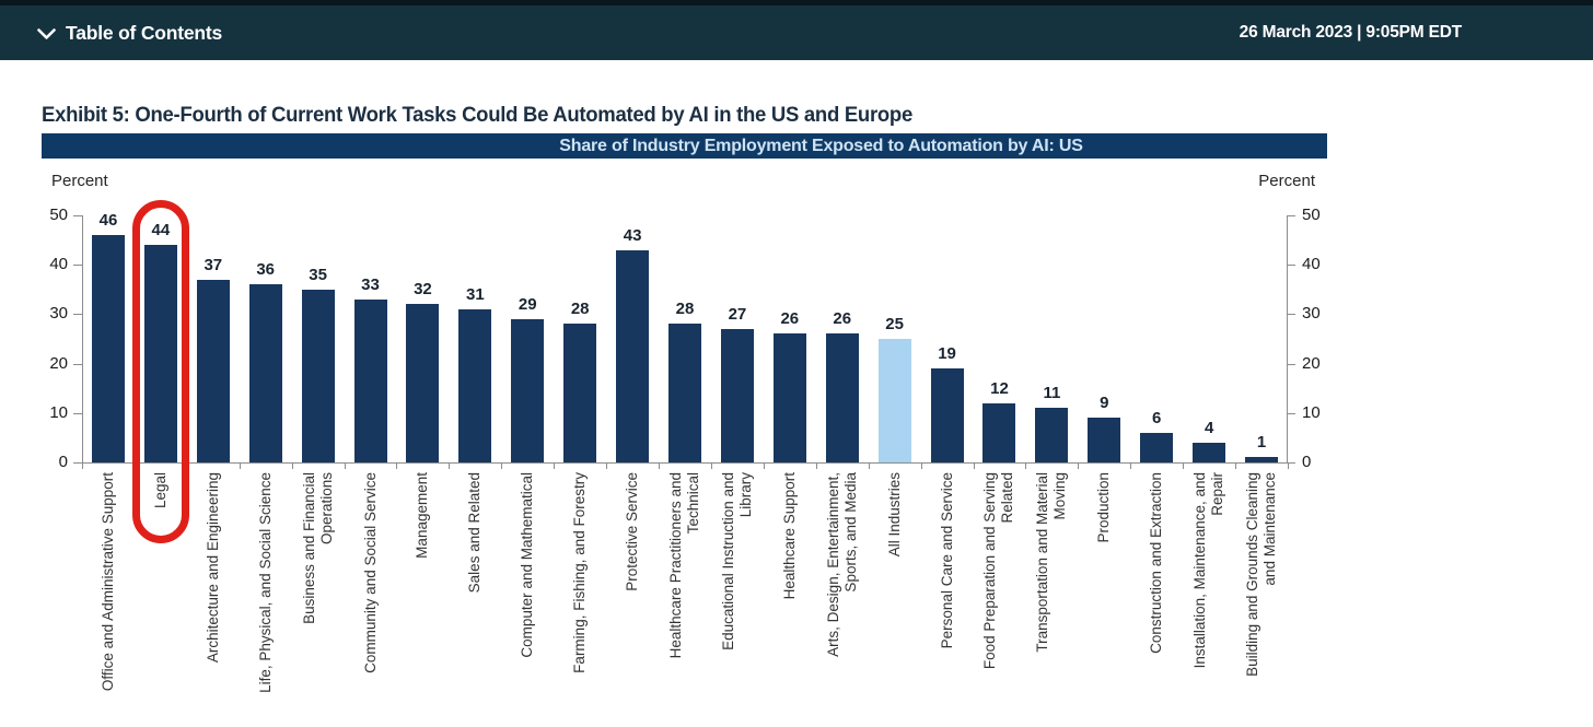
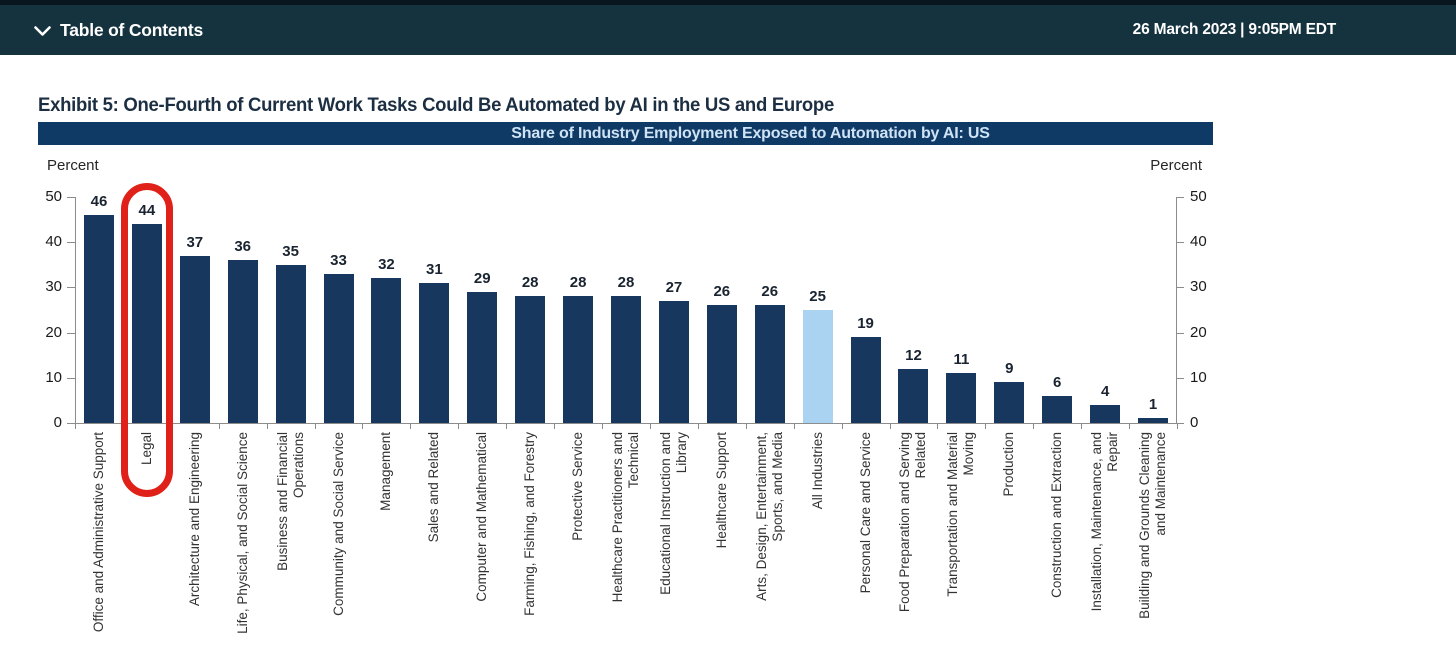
Protective Service: 43 -> 28
